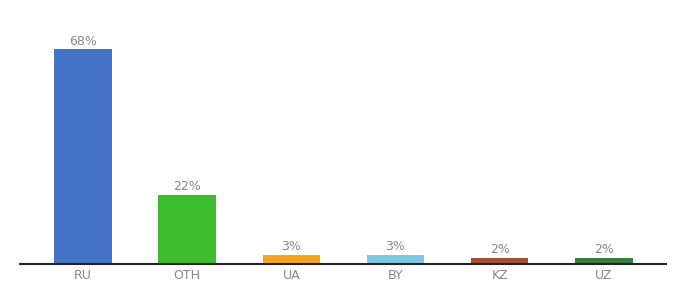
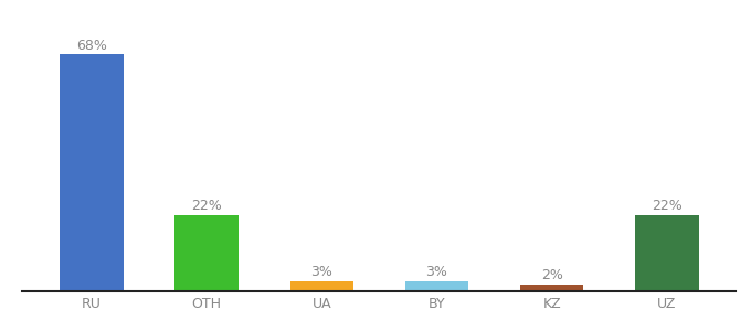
UZ: 2% -> 22%
